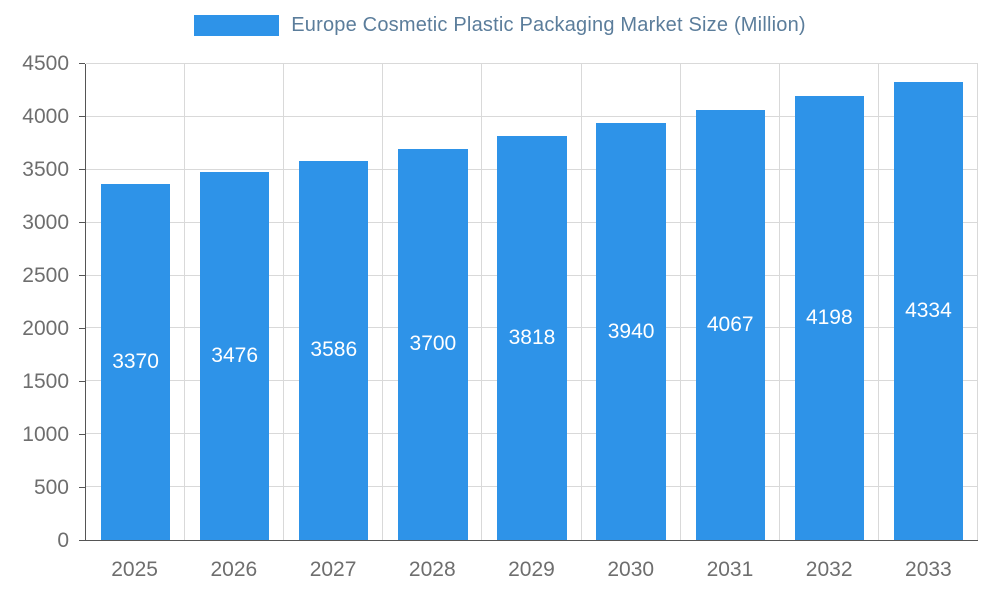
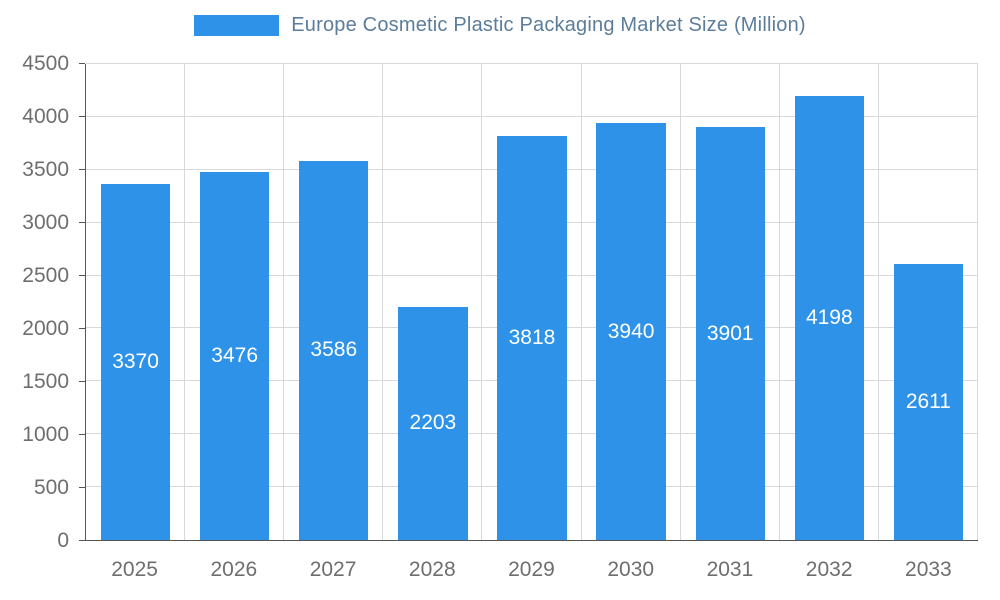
2028: 3700 -> 2203
2031: 4067 -> 3901
2033: 4334 -> 2611
